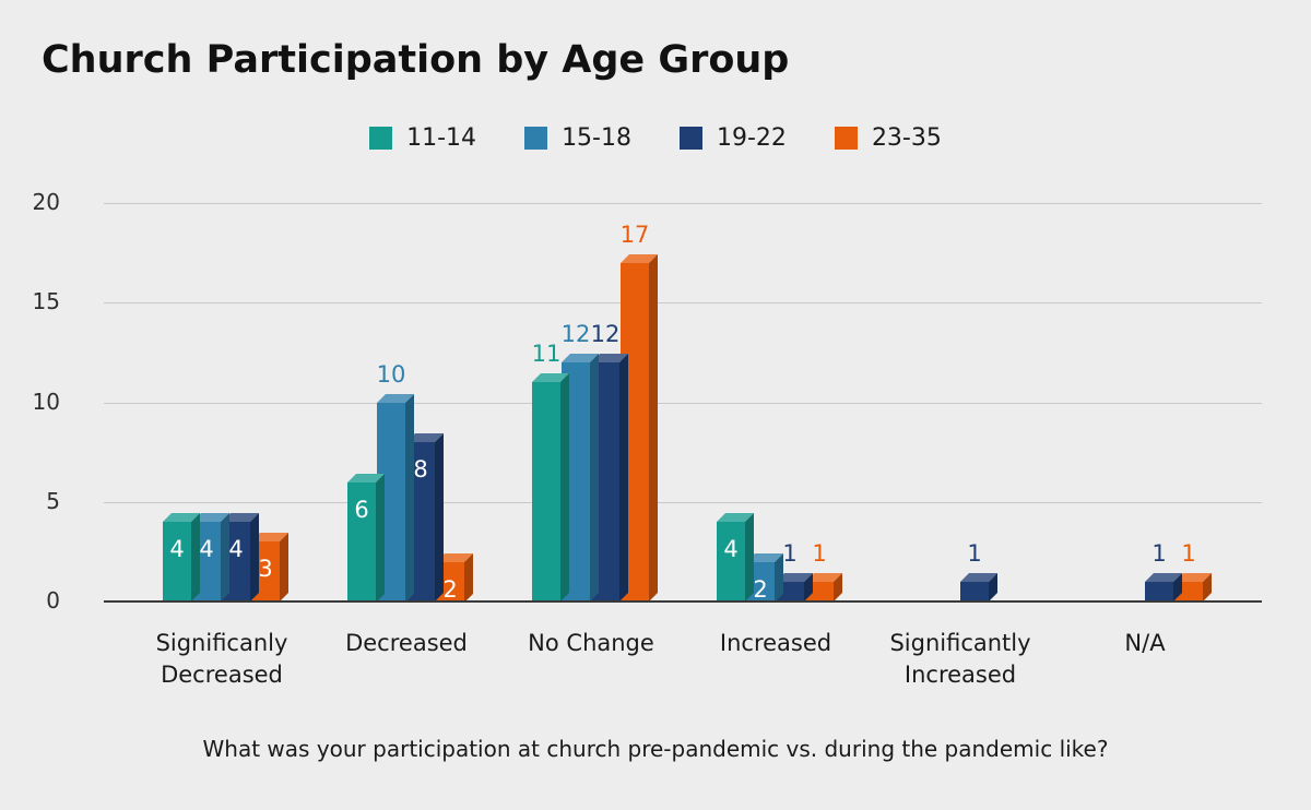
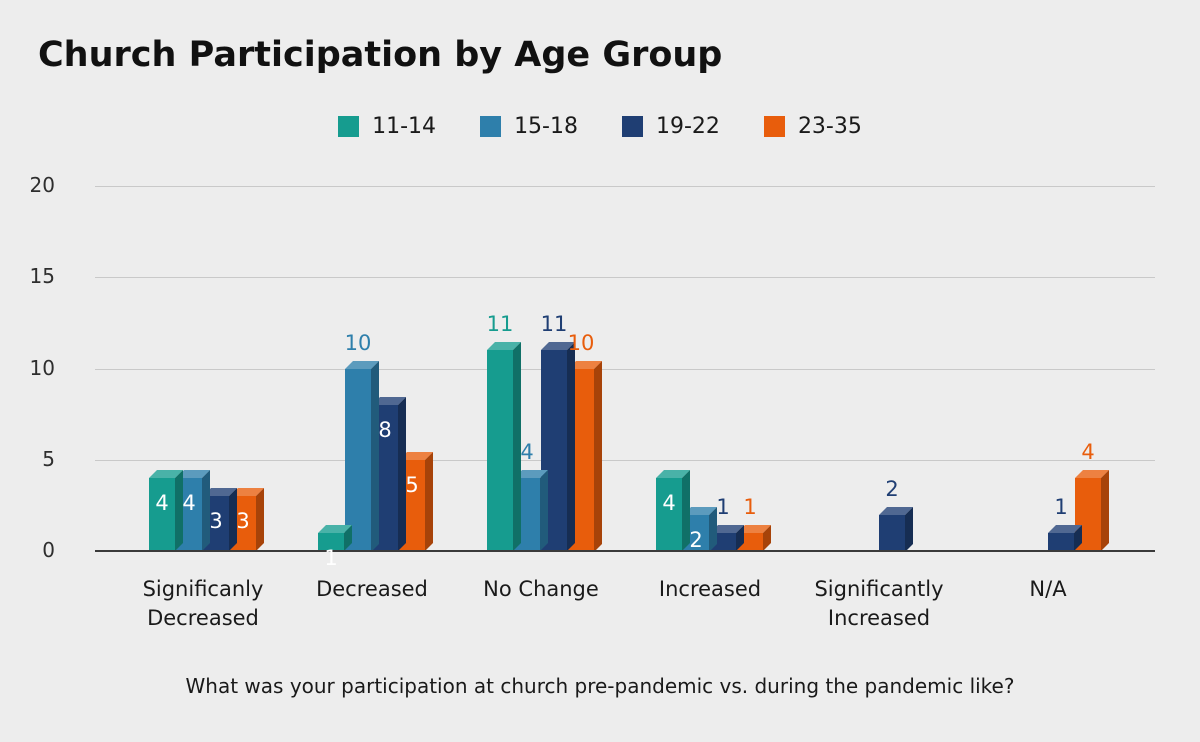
19-22/Significanly Decreased: 4 -> 3
11-14/Decreased: 6 -> 1
23-35/Decreased: 2 -> 5
15-18/No Change: 12 -> 4
19-22/No Change: 12 -> 11
23-35/No Change: 17 -> 10
19-22/Significantly Increased: 1 -> 2
23-35/N/A: 1 -> 4
